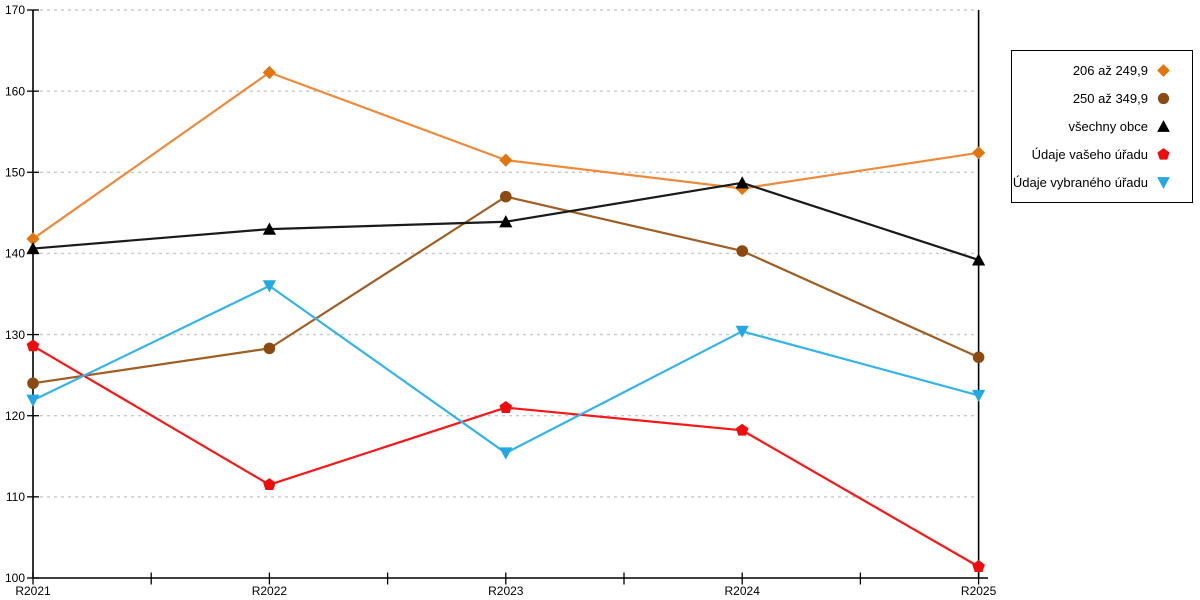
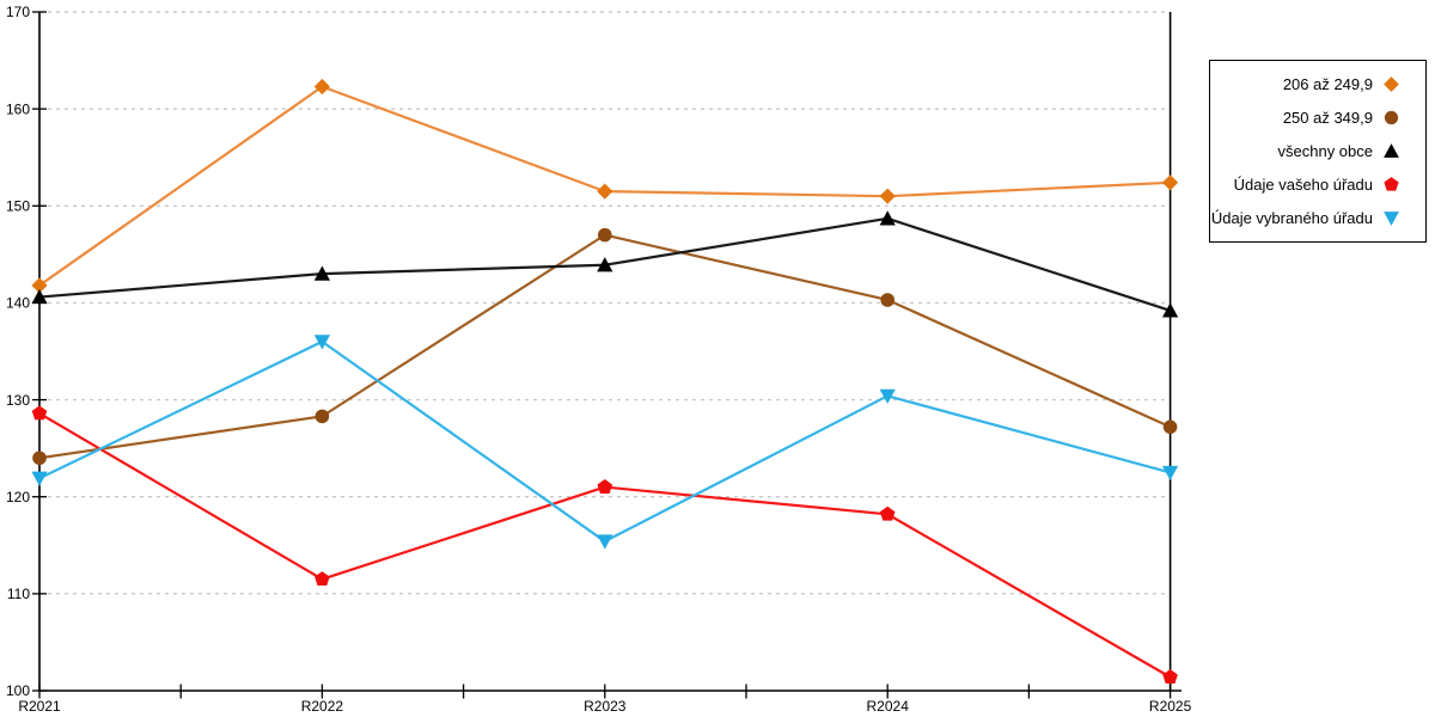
206 až 249,9/R2024: 148 -> 151
